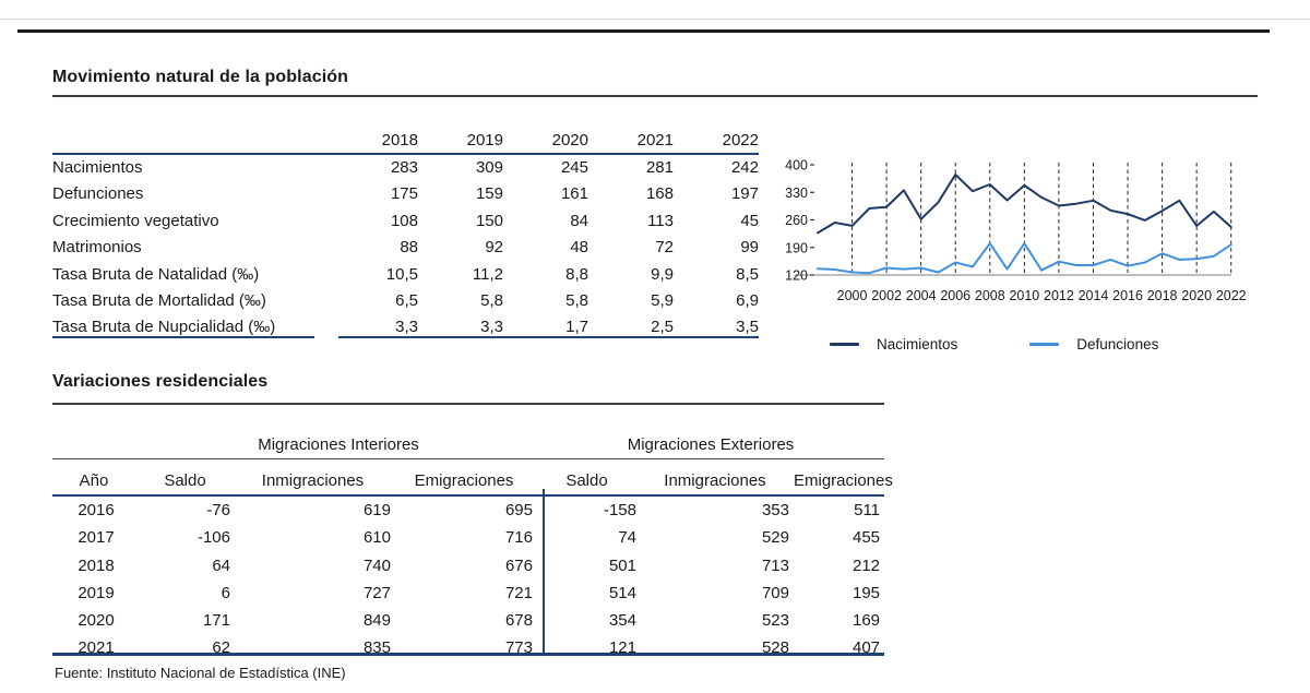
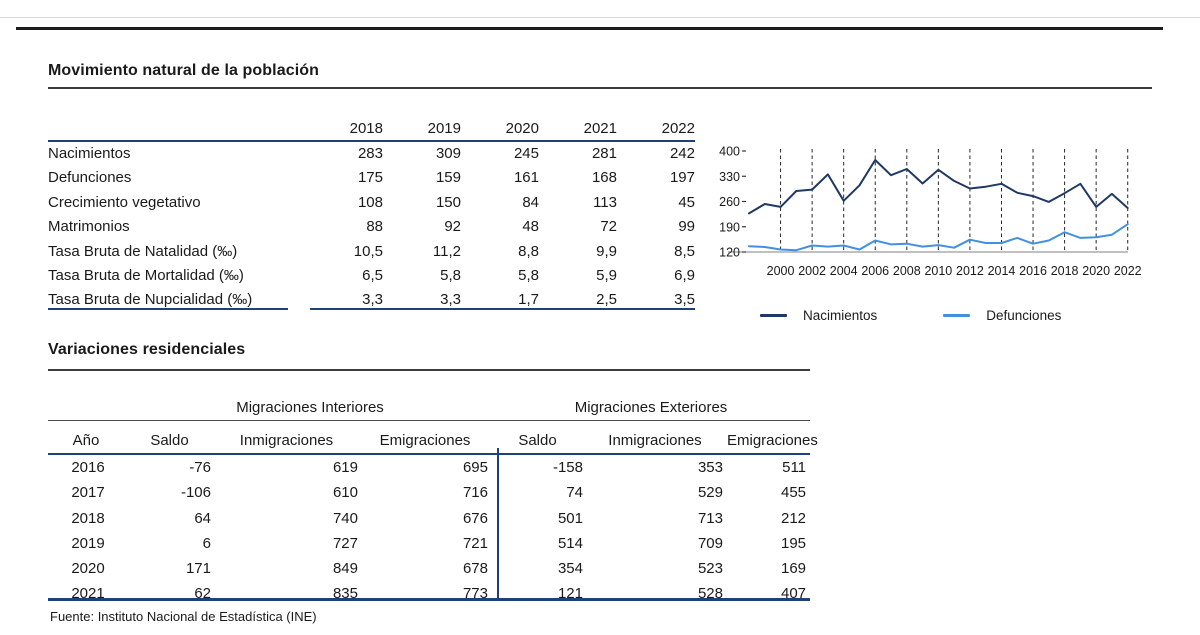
Defunciones/2008: 200 -> 140
Defunciones/2010: 200 -> 140
